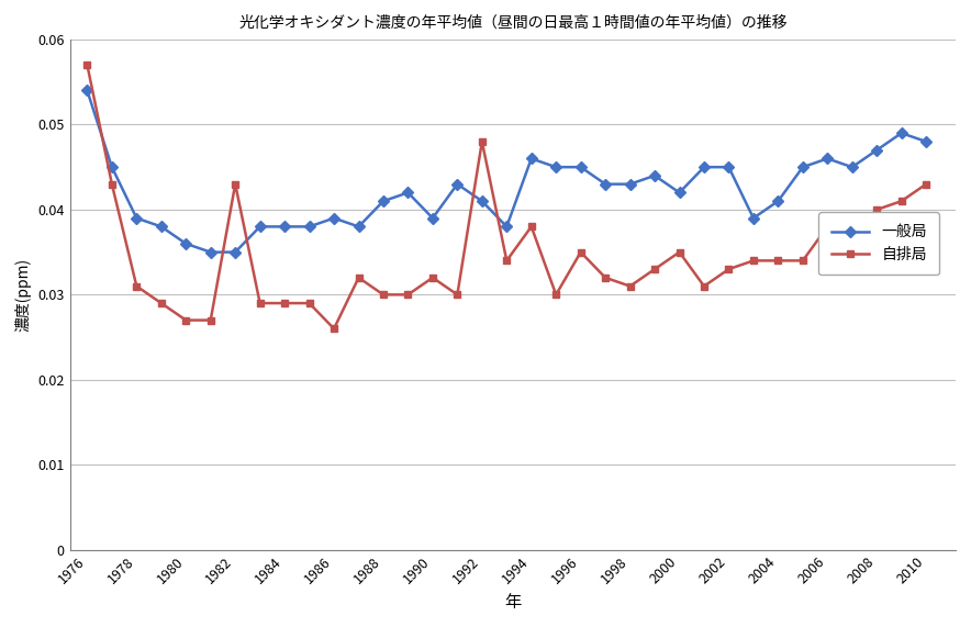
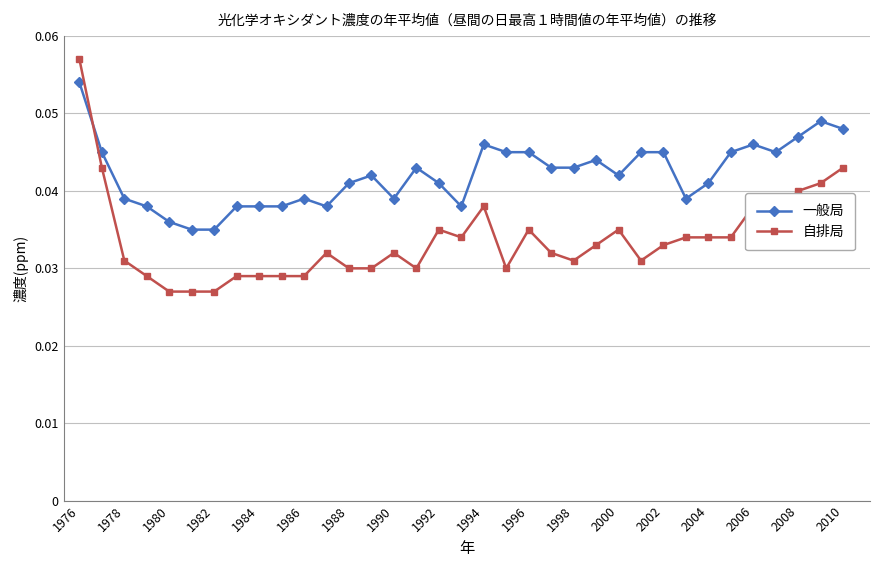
自排局/1982: 0.043 -> 0.027
自排局/1986: 0.026 -> 0.029
自排局/1992: 0.048 -> 0.035
